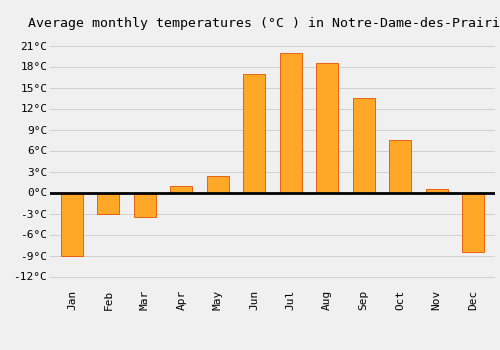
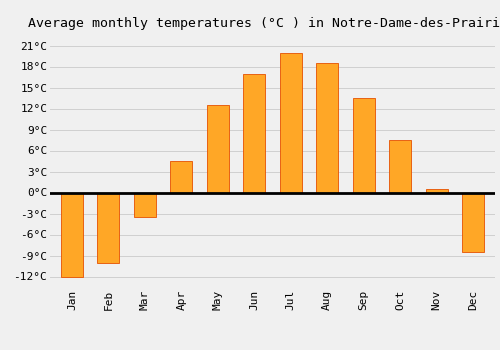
Jan: -9.0°C -> -12.0°C
Feb: -3.0°C -> -10.0°C
Apr: 1.0°C -> 4.5°C
May: 2.4°C -> 12.5°C
